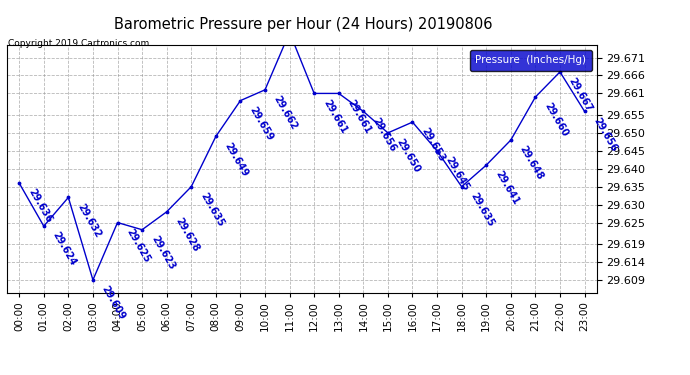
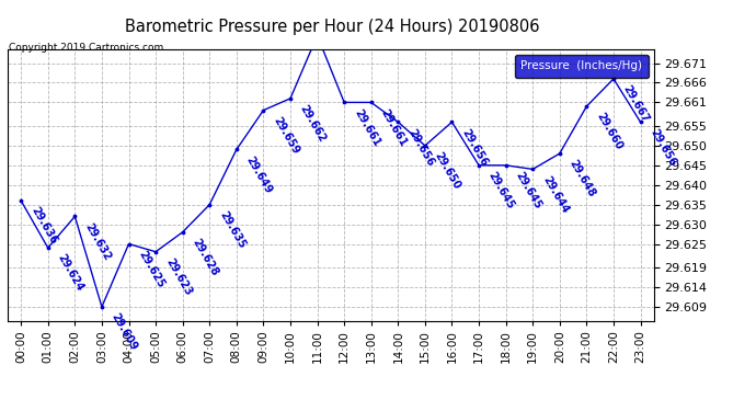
16:00: 29.653 -> 29.656
18:00: 29.635 -> 29.645
19:00: 29.641 -> 29.644
